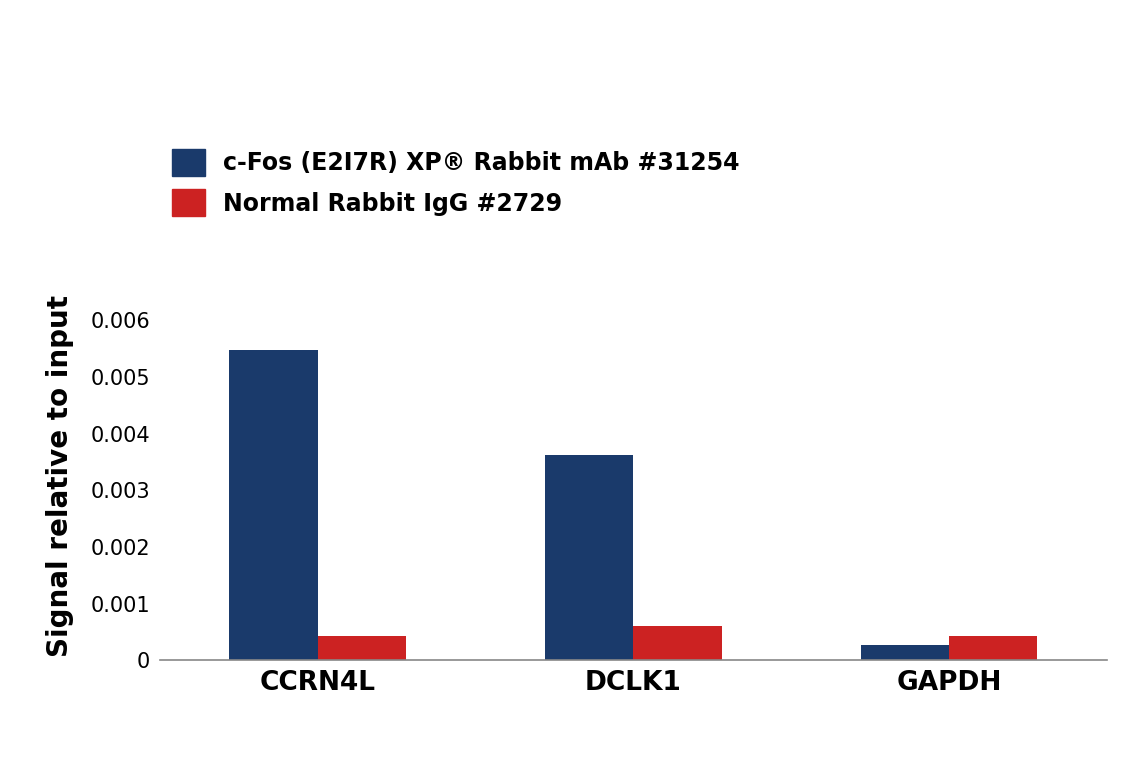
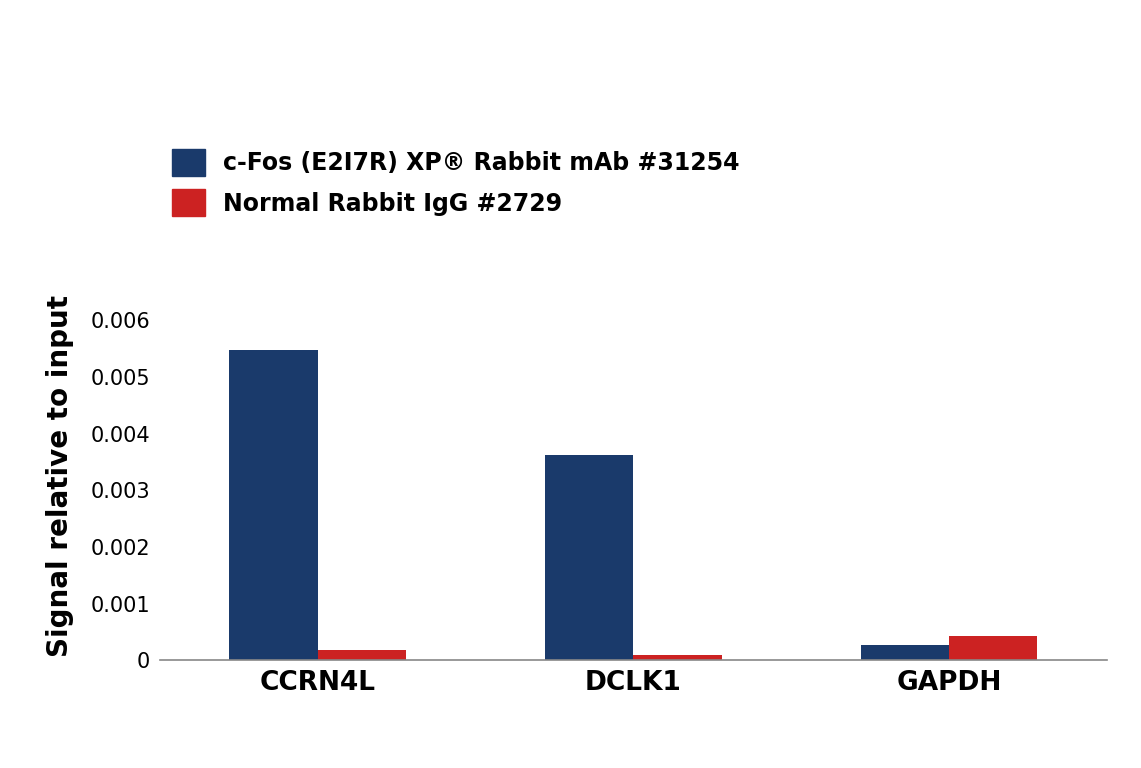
Normal Rabbit IgG #2729/CCRN4L: 0.00044 -> 0.00018
Normal Rabbit IgG #2729/DCLK1: 0.00060 -> 0.00011
